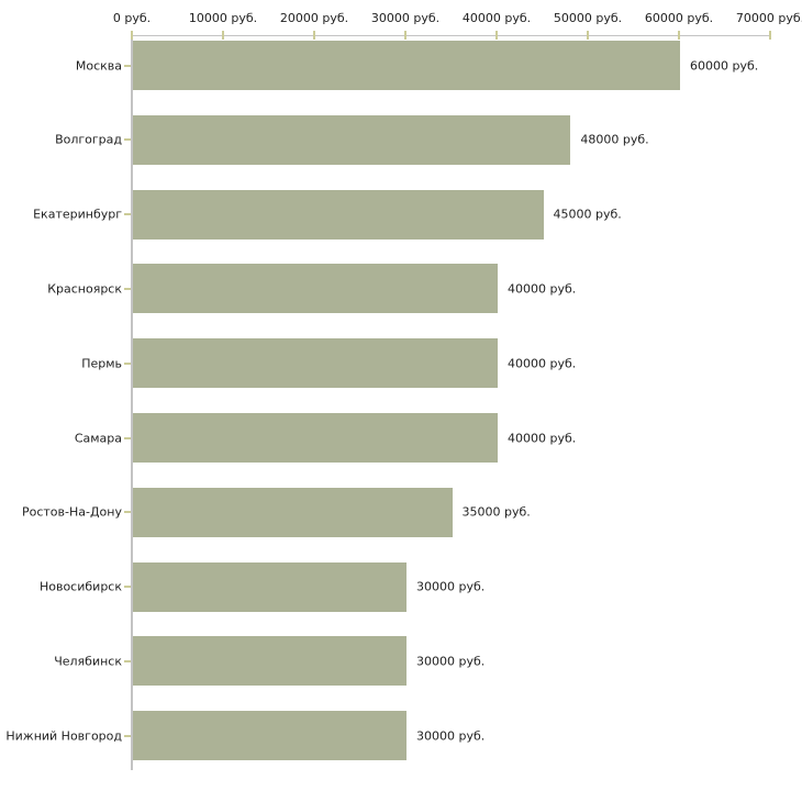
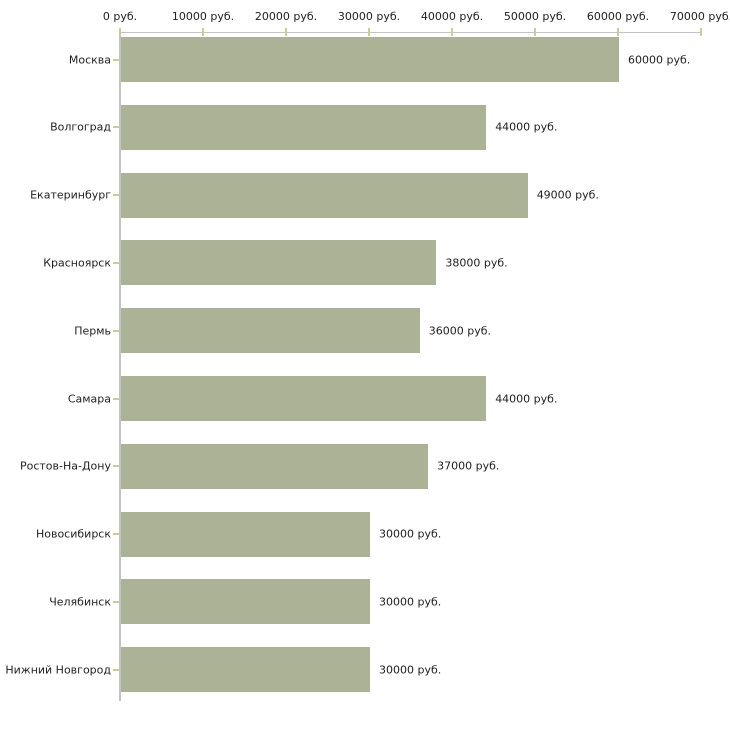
Волгоград: 48000 -> 44000
Екатеринбург: 45000 -> 49000
Красноярск: 40000 -> 38000
Пермь: 40000 -> 36000
Самара: 40000 -> 44000
Ростов-На-Дону: 35000 -> 37000
